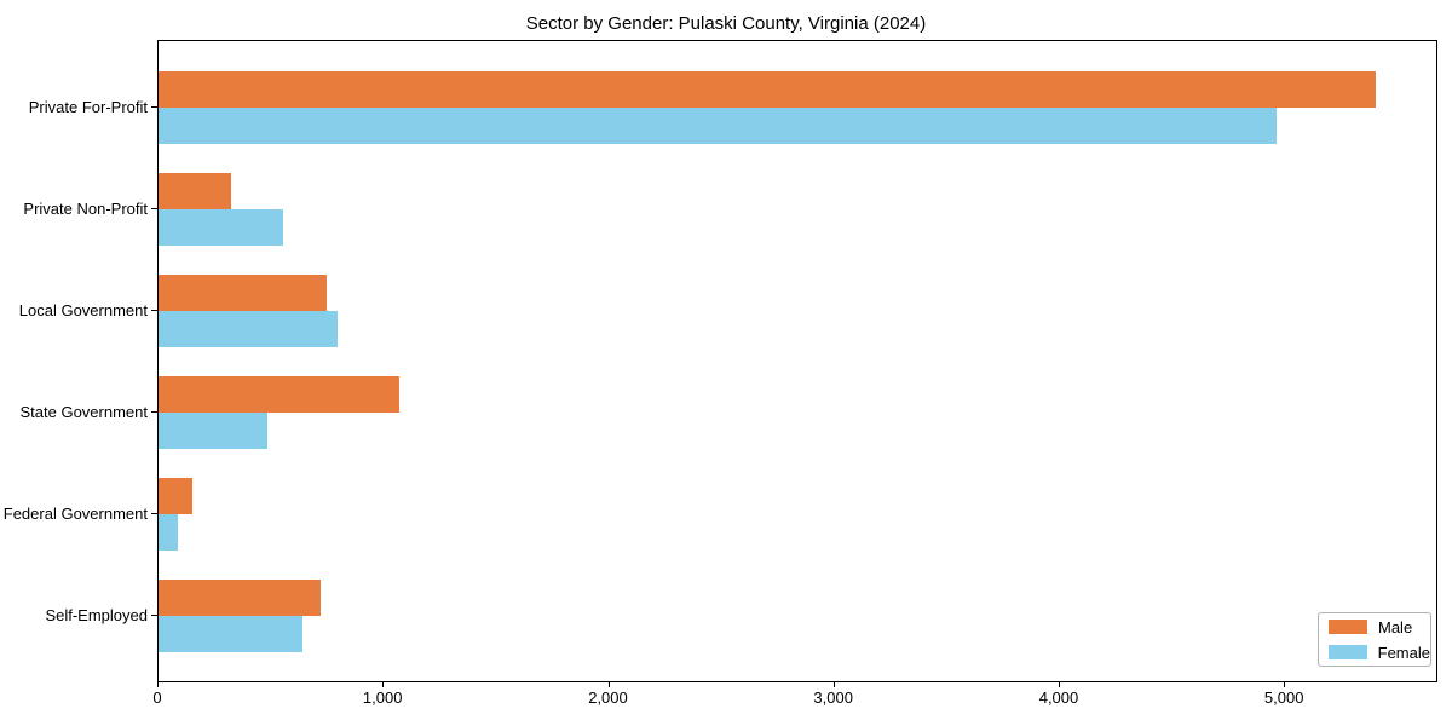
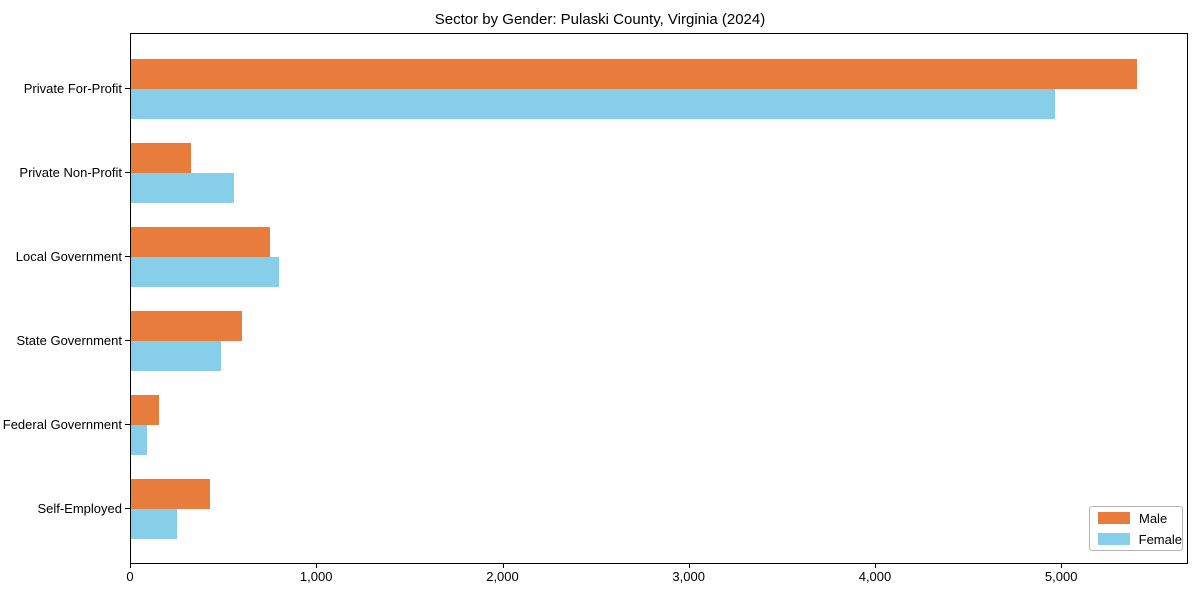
Male/State Government: 1070 -> 600
Male/Self-Employed: 720 -> 420
Female/Self-Employed: 640 -> 240
